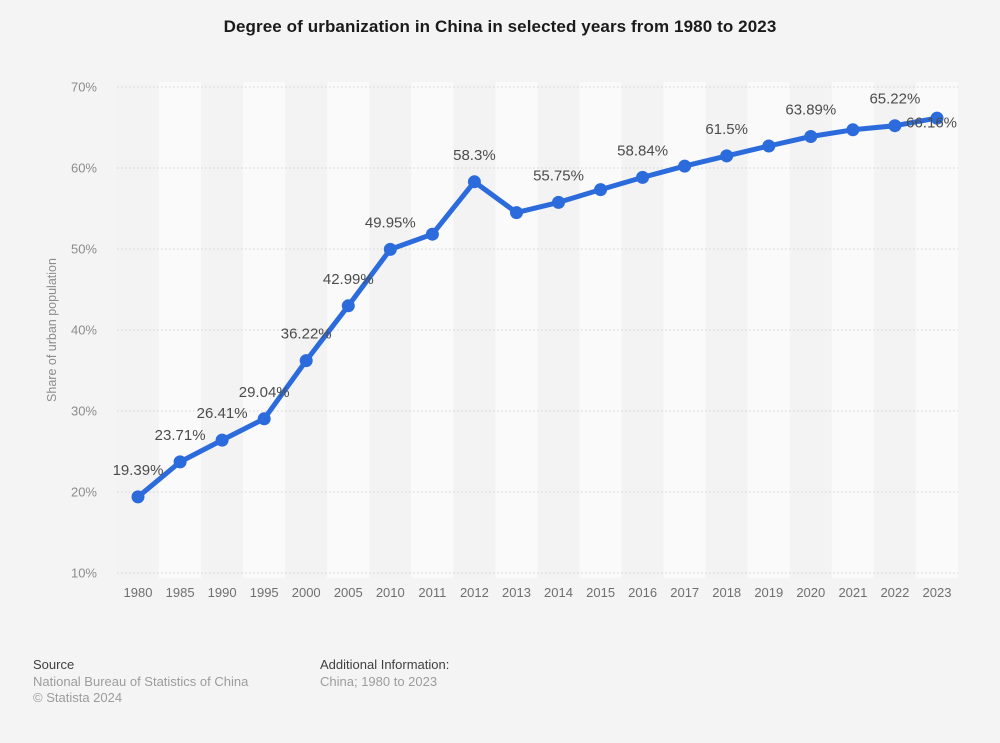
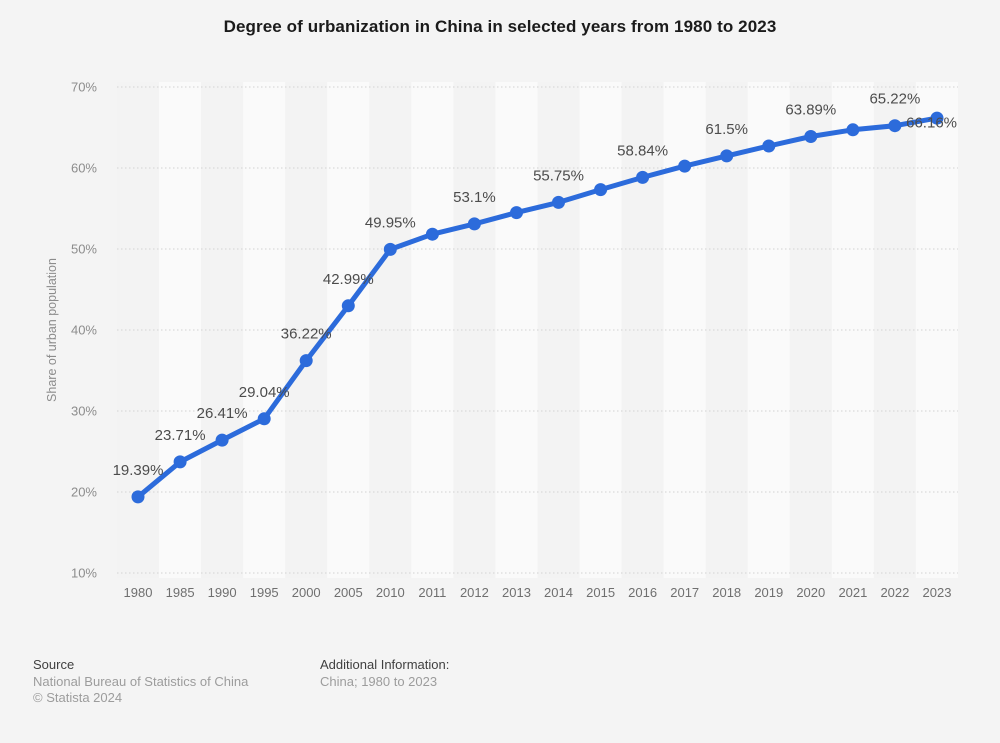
2012: 58.3% -> 53.1%
